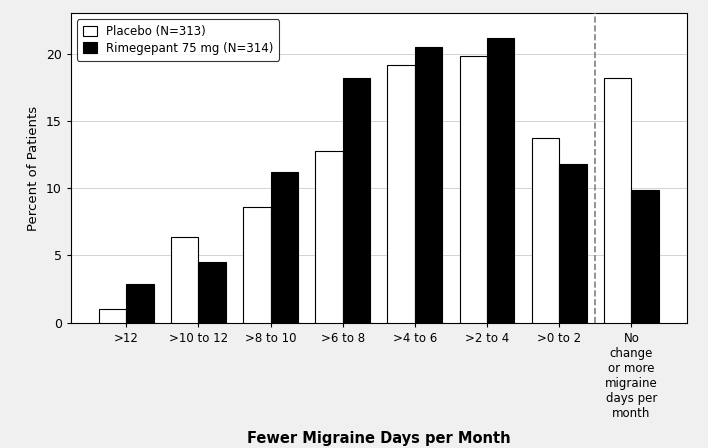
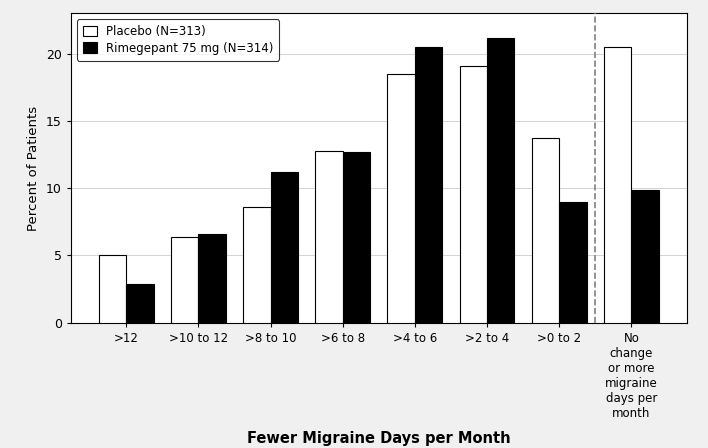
Placebo (N=313)/>12: 1.0 -> 5.0
Rimegepant 75 mg (N=314)/>10 to 12: 4.5 -> 6.6
Rimegepant 75 mg (N=314)/>6 to 8: 18.2 -> 12.7
Placebo (N=313)/>4 to 6: 19.2 -> 18.5
Placebo (N=313)/>2 to 4: 19.8 -> 19.1
Rimegepant 75 mg (N=314)/>0 to 2: 11.8 -> 9.0
Placebo (N=313)/No change or more migraine days per month: 18.2 -> 20.5
